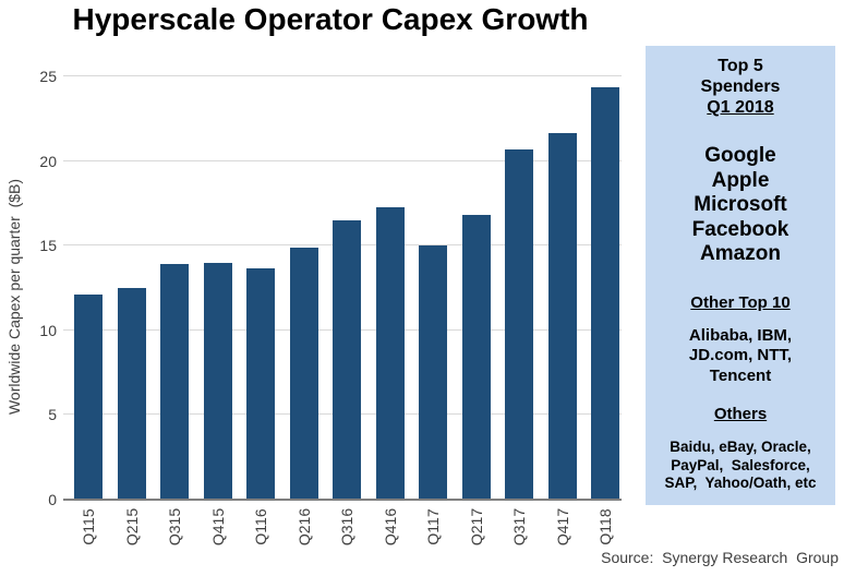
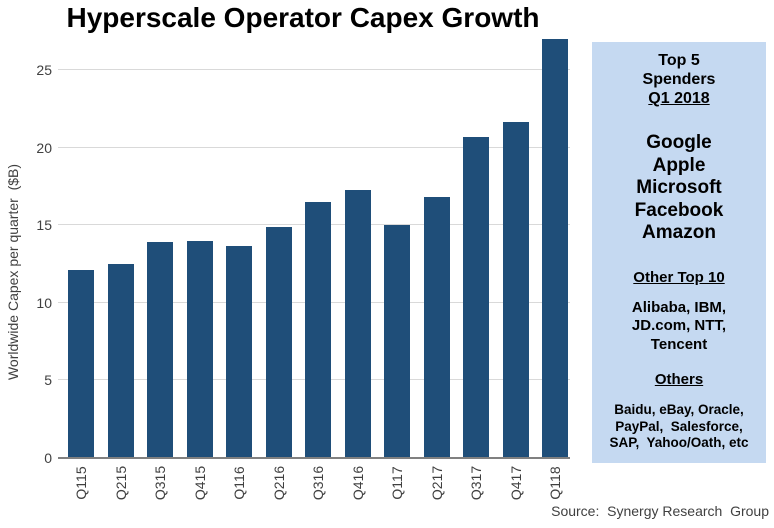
Q118: 24.4 -> 27.0
